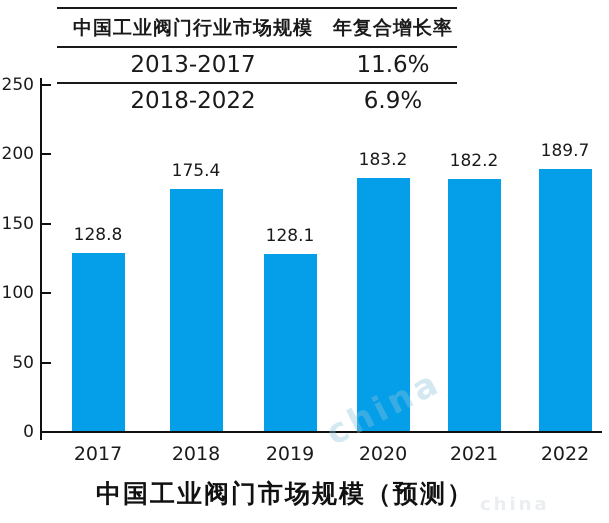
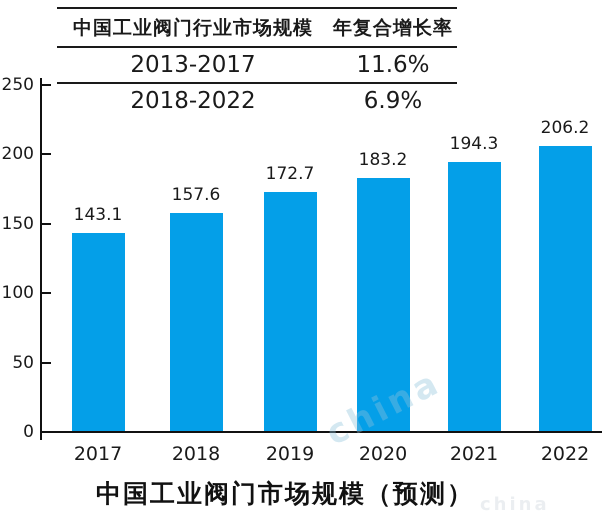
2017: 128.8 -> 143.1
2018: 175.4 -> 157.6
2019: 128.1 -> 172.7
2021: 182.2 -> 194.3
2022: 189.7 -> 206.2
